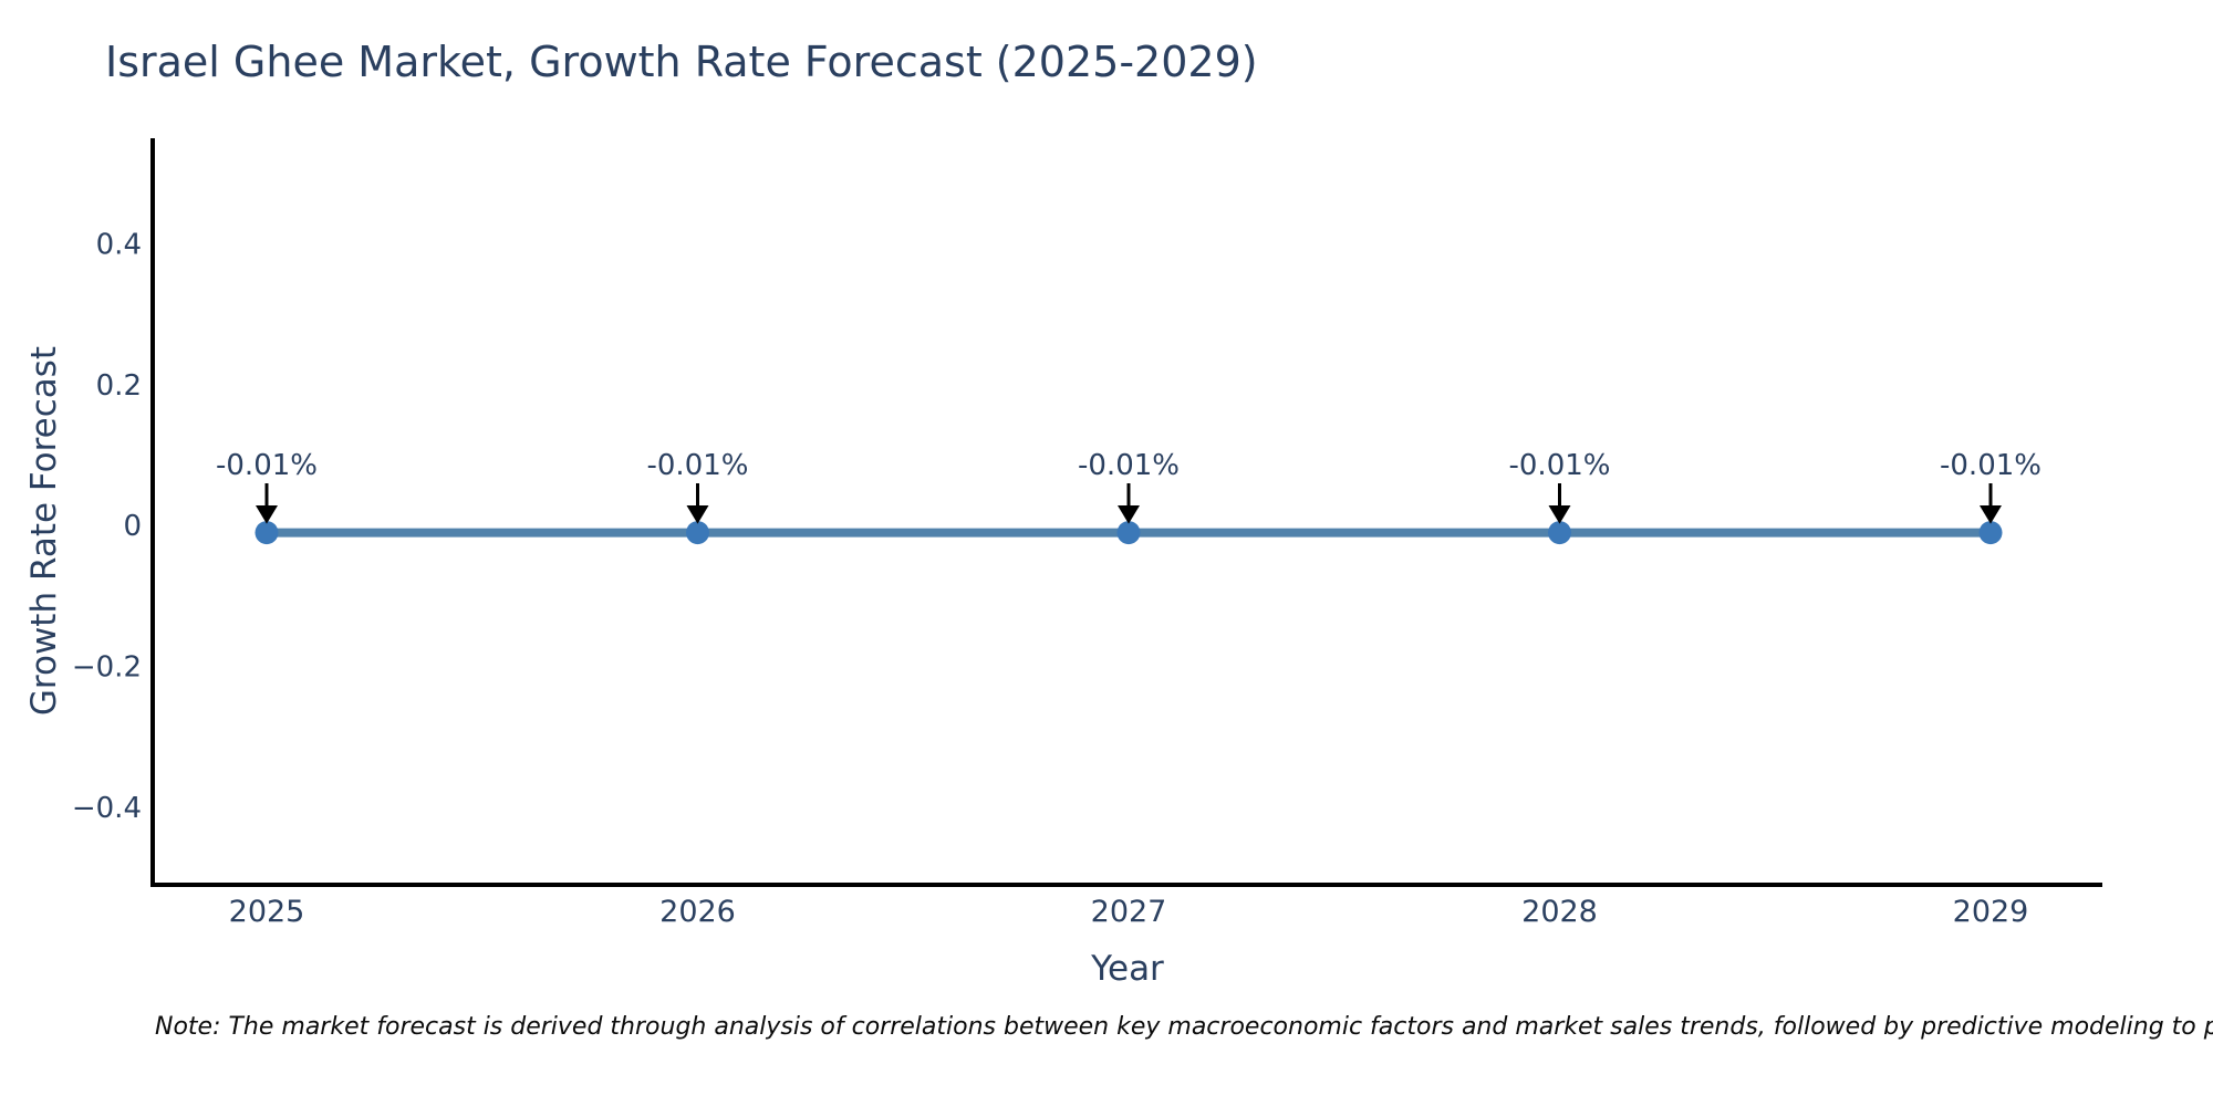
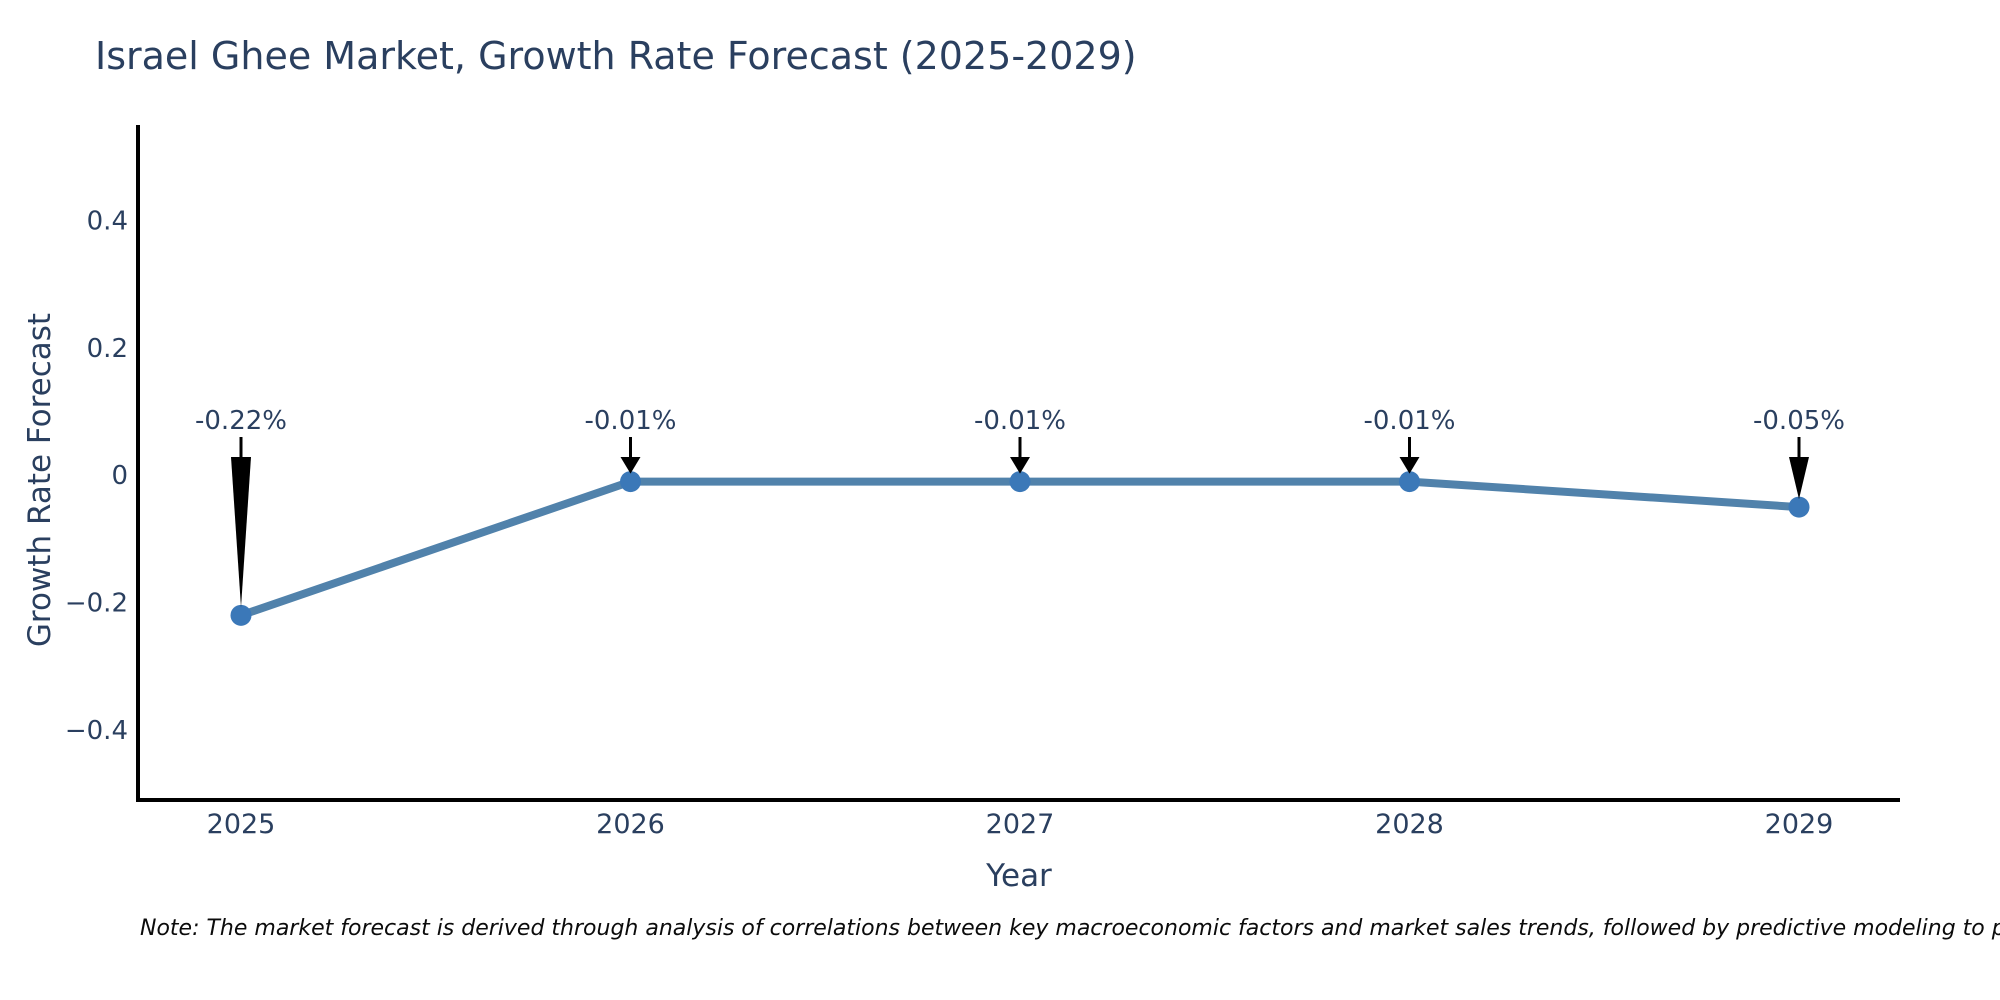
2025: -0.01% -> -0.22%
2029: -0.01% -> -0.05%
